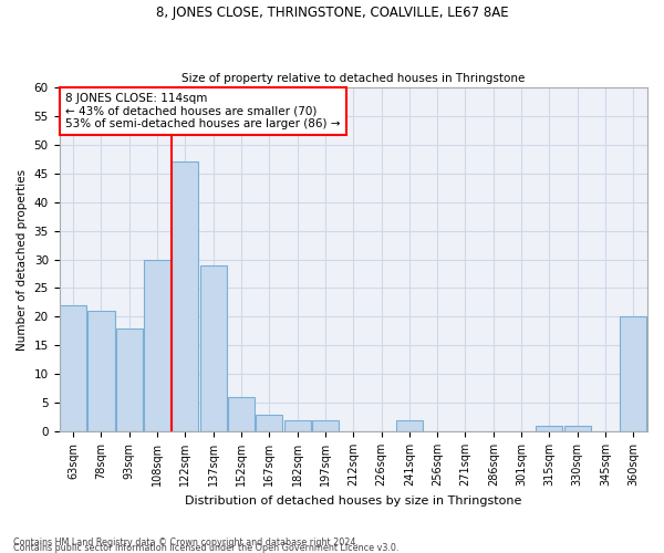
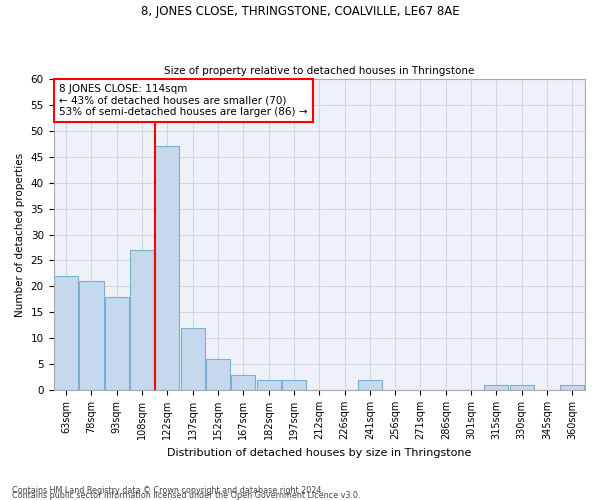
108sqm: 30 -> 27
137sqm: 29 -> 12
360sqm: 20 -> 1
